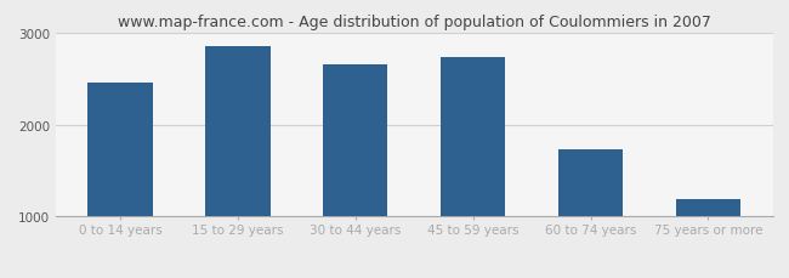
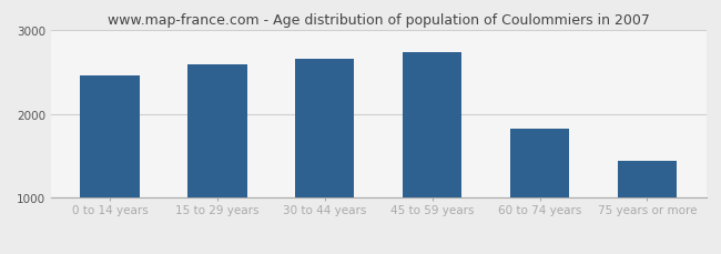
15 to 29 years: 2850 -> 2580
60 to 74 years: 1730 -> 1820
75 years or more: 1190 -> 1440
